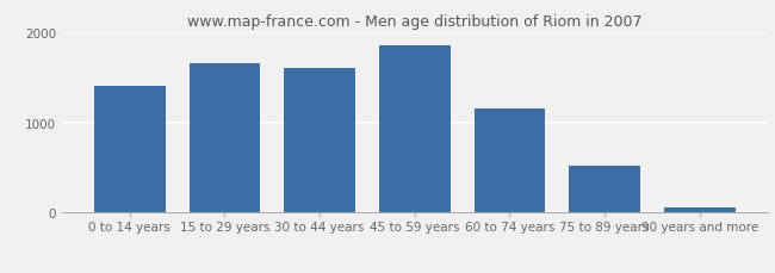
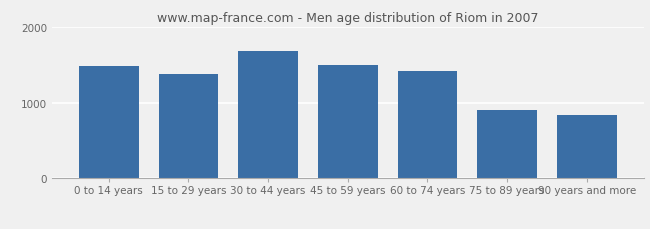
0 to 14 years: 1400 -> 1480
15 to 29 years: 1650 -> 1380
30 to 44 years: 1600 -> 1680
45 to 59 years: 1850 -> 1500
60 to 74 years: 1150 -> 1420
75 to 89 years: 520 -> 900
90 years and more: 60 -> 840
